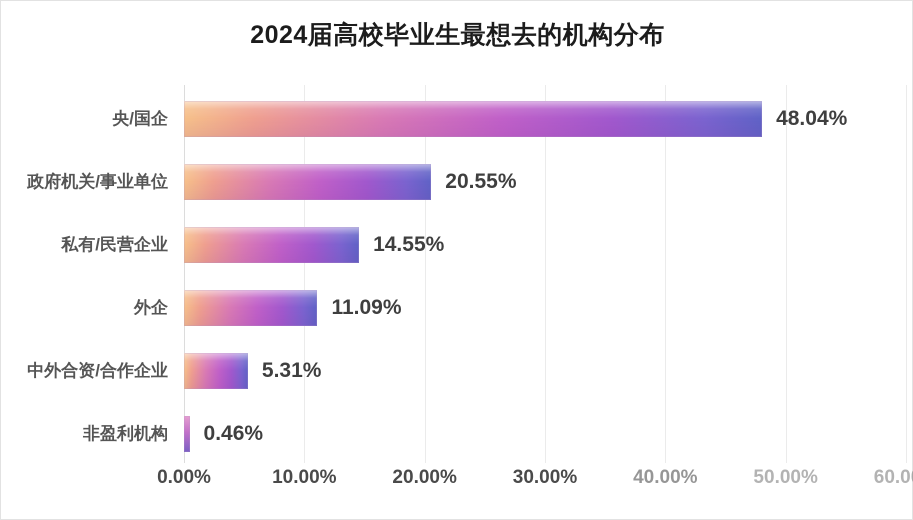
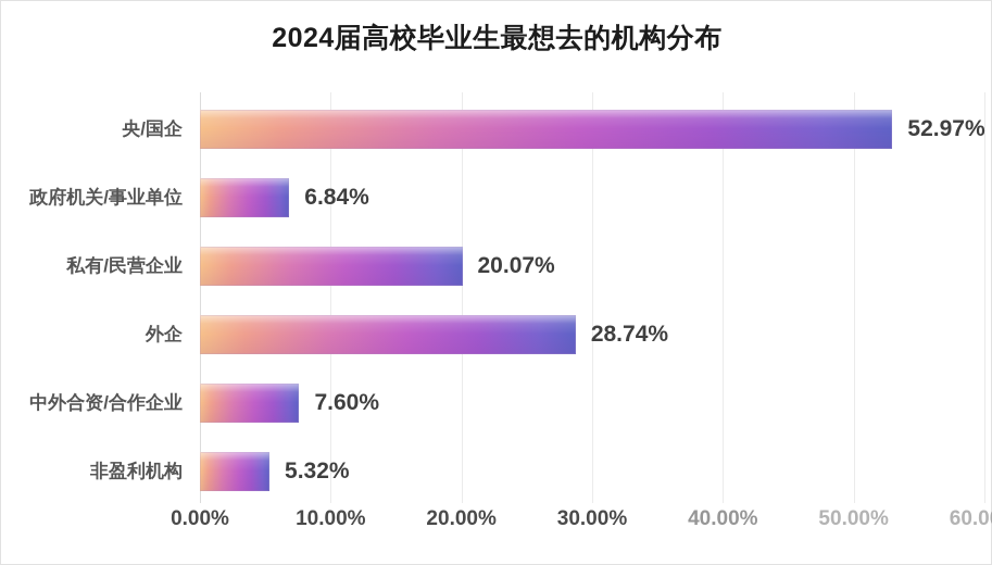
央/国企: 48.04% -> 52.97%
政府机关/事业单位: 20.55% -> 6.84%
私有/民营企业: 14.55% -> 20.07%
外企: 11.09% -> 28.74%
中外合资/合作企业: 5.31% -> 7.60%
非盈利机构: 0.46% -> 5.32%
